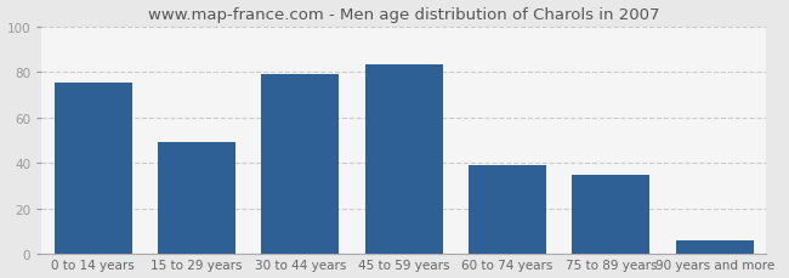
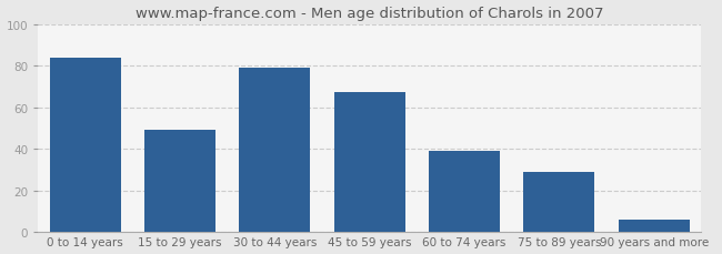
0 to 14 years: 75 -> 84
45 to 59 years: 83 -> 67
75 to 89 years: 35 -> 29
